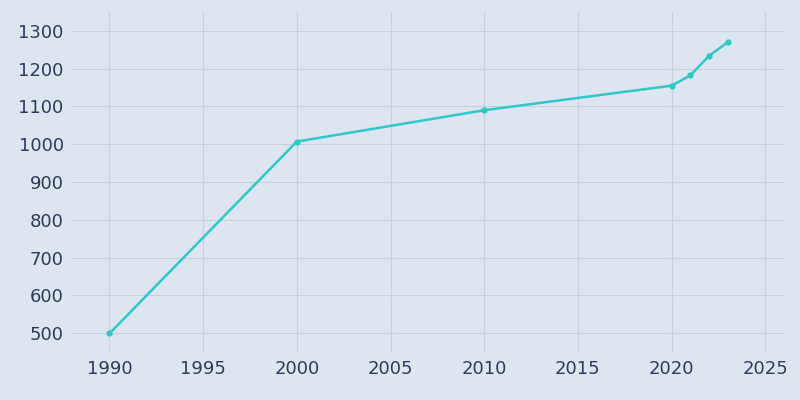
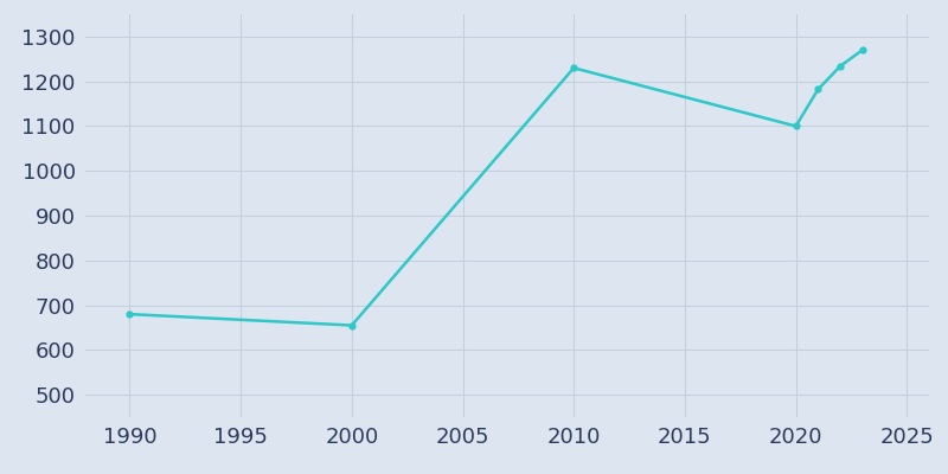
1990: 499 -> 680
2000: 1007 -> 655
2010: 1090 -> 1230
2020: 1155 -> 1100
